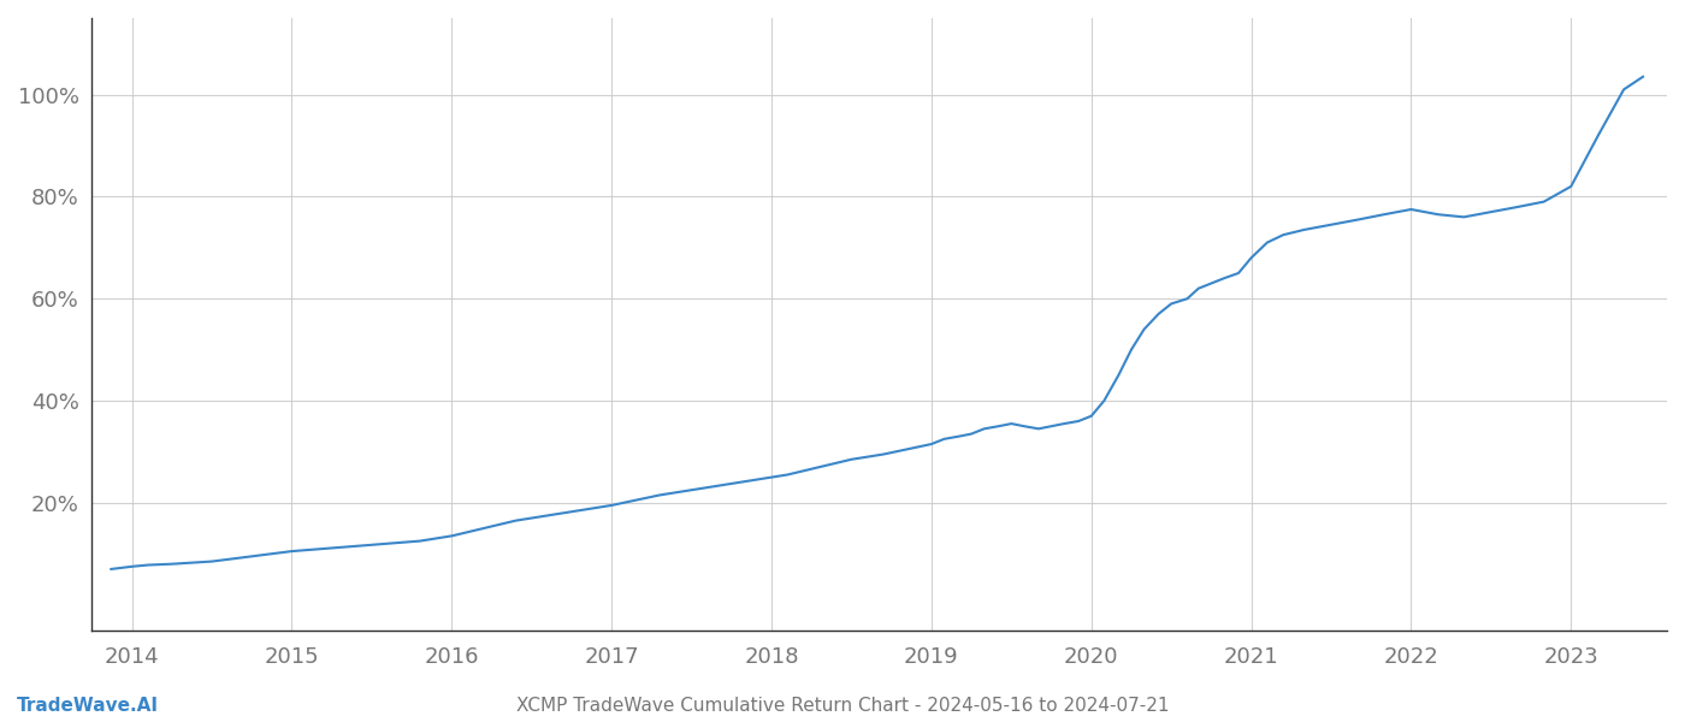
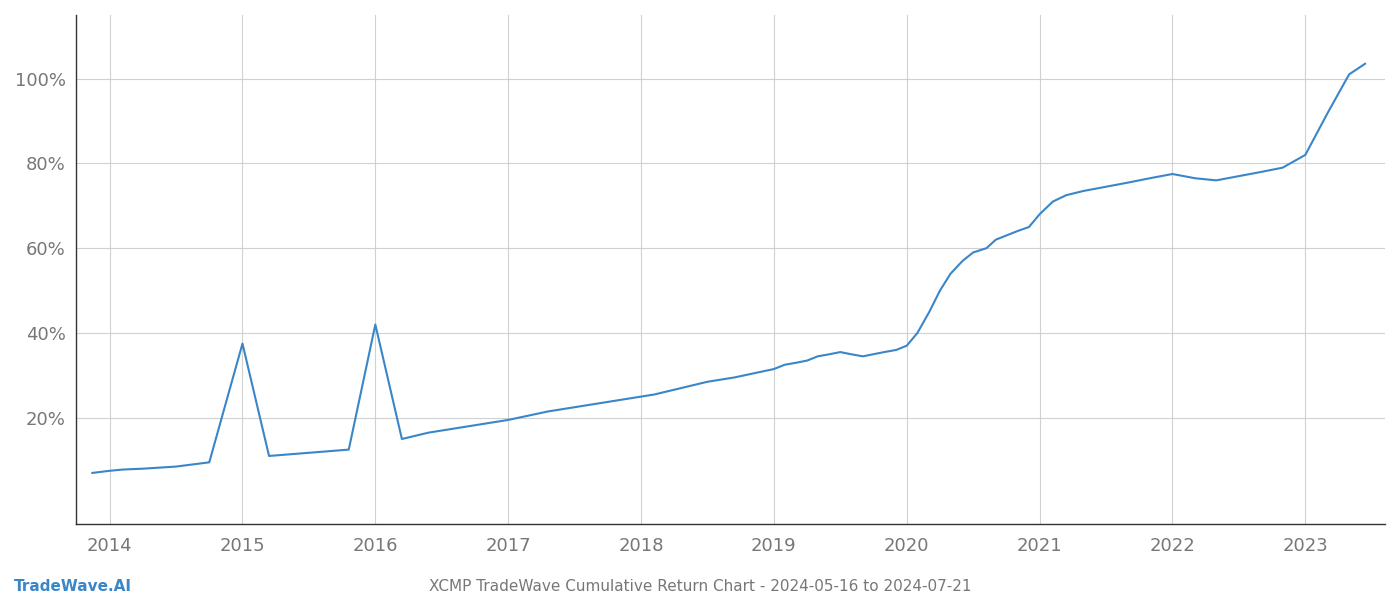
2015: 10.5% -> 37.5%
2016: 13.5% -> 42.0%
